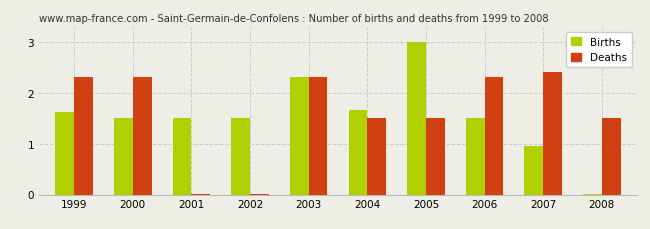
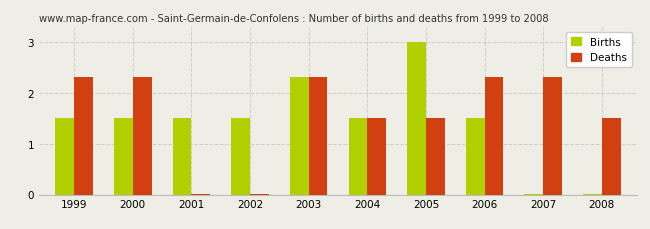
Births/1999: 1.62 -> 1.50
Births/2004: 1.66 -> 1.50
Births/2007: 0.96 -> 0.01
Deaths/2007: 2.40 -> 2.30
